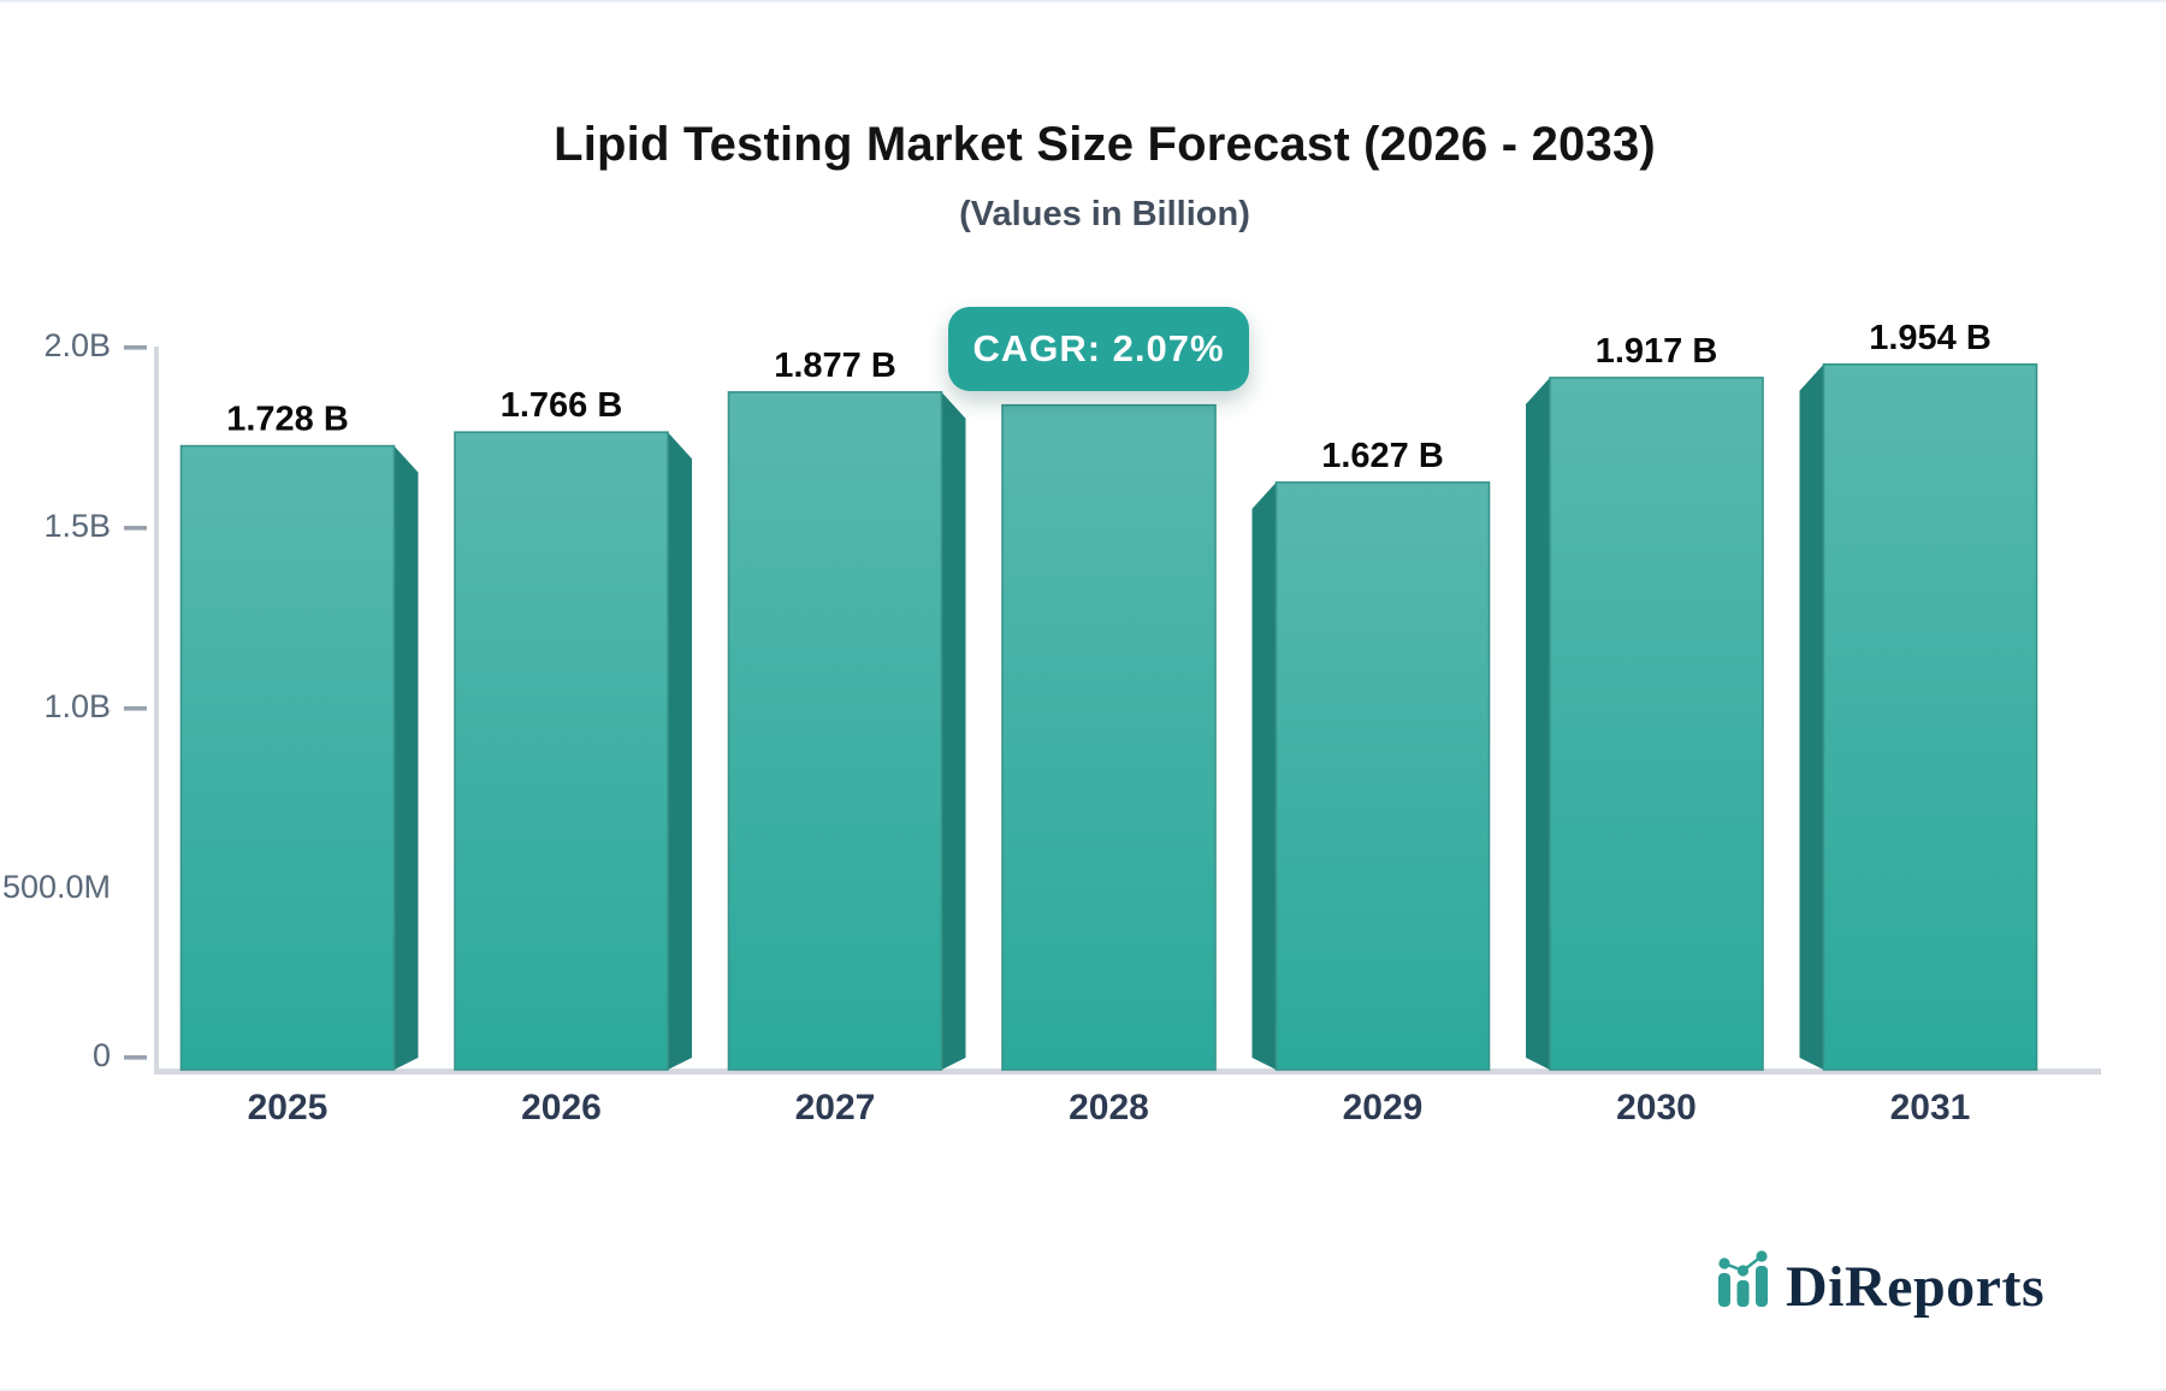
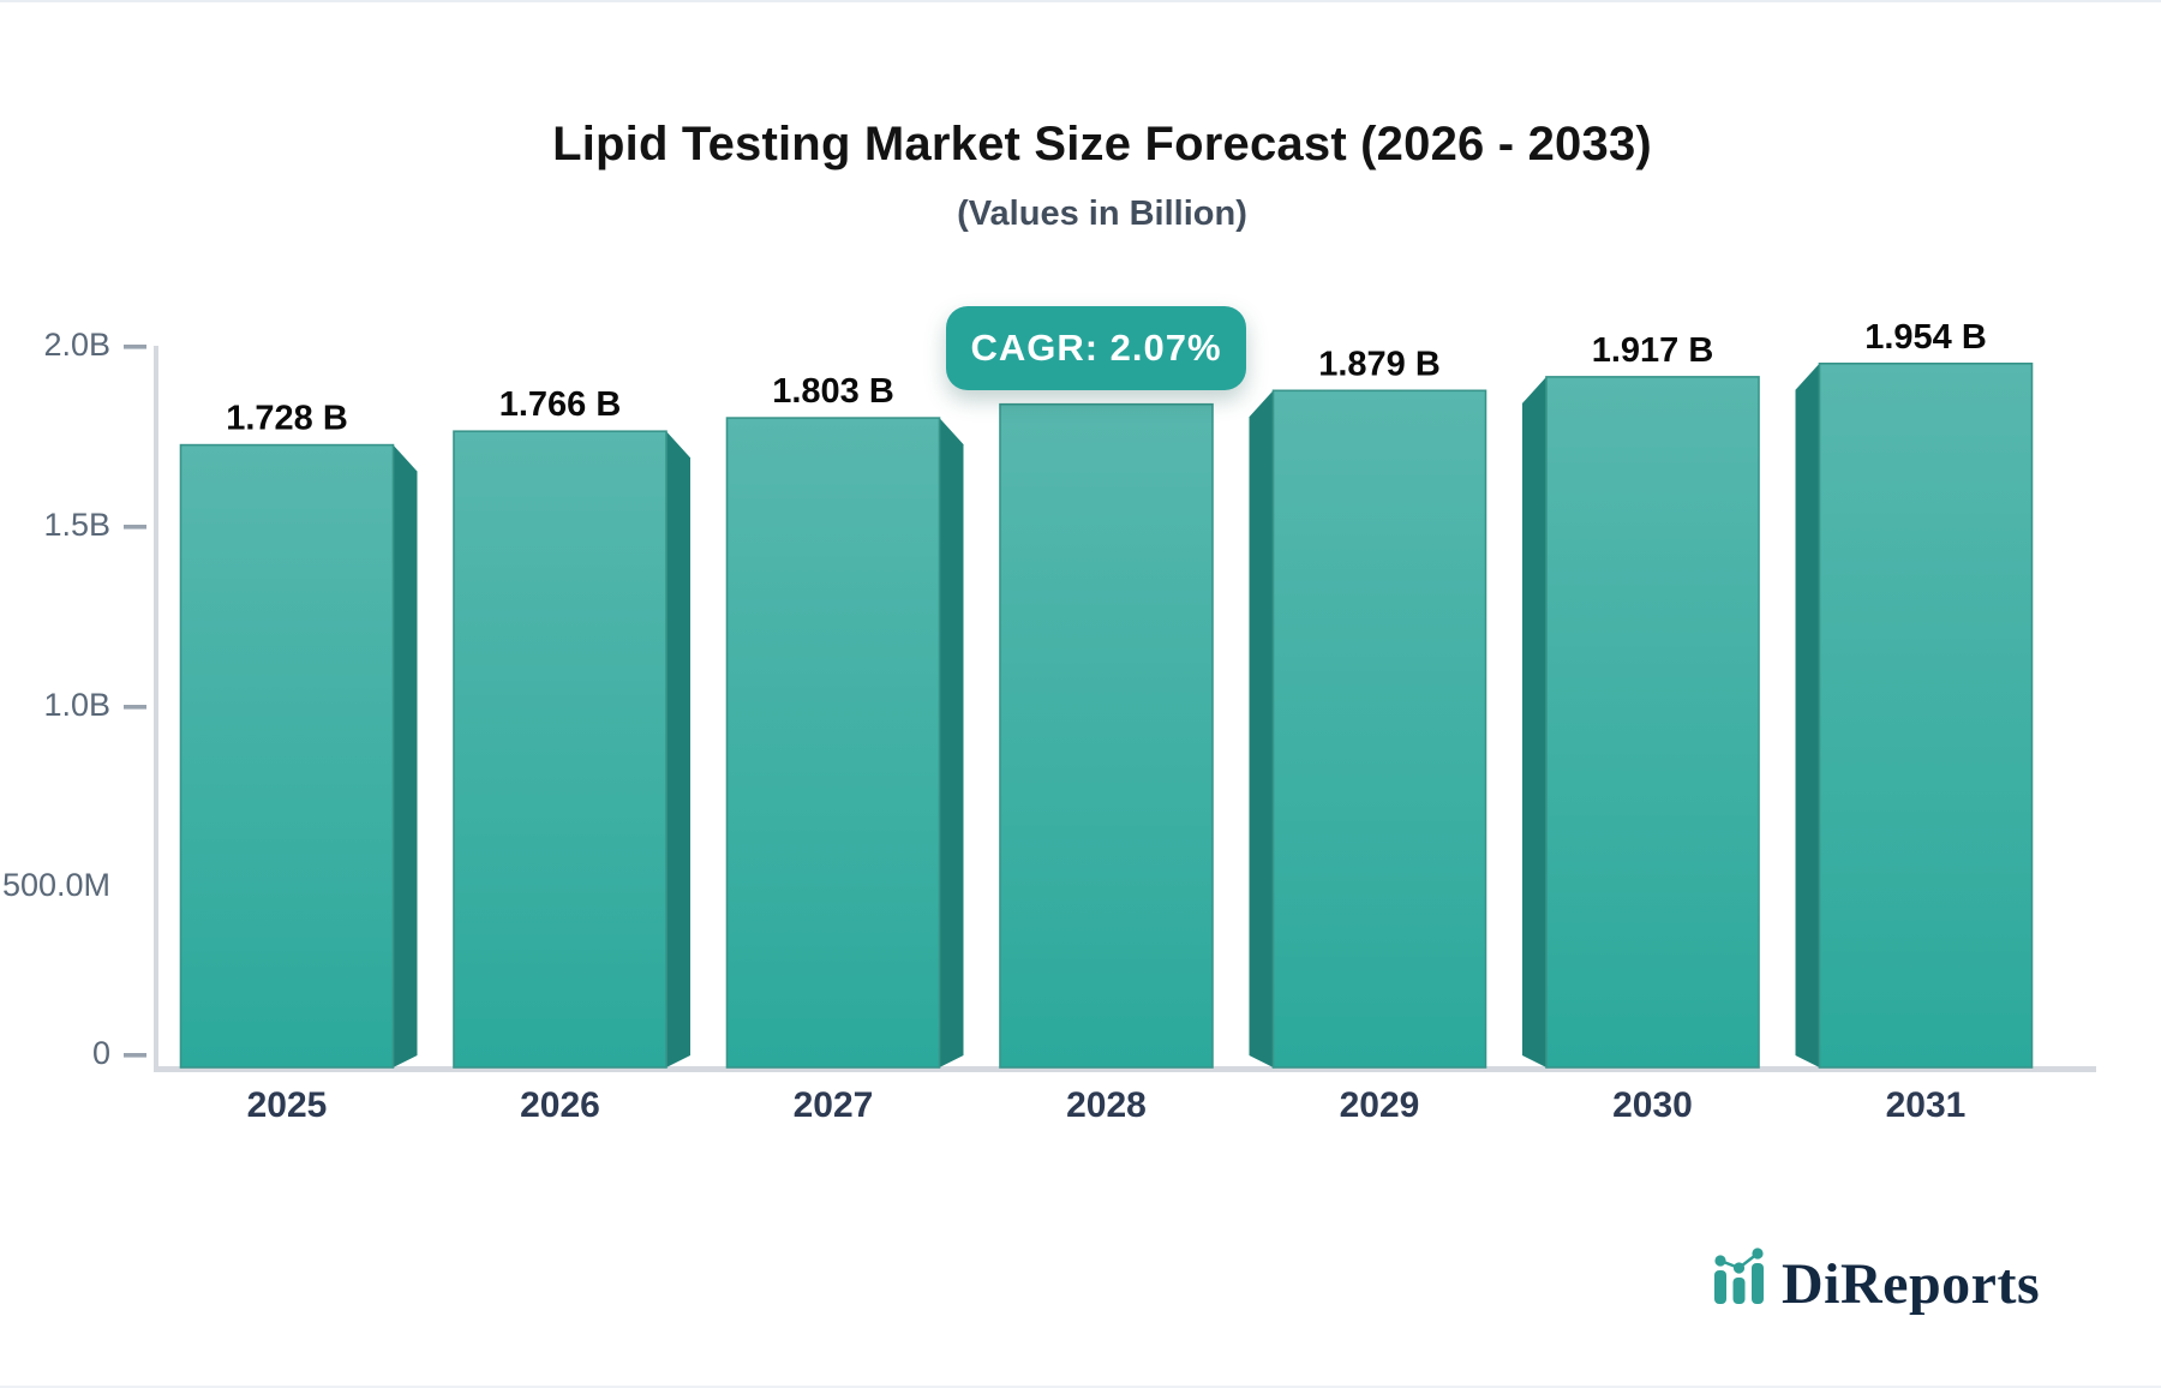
2027: 1.877 -> 1.803
2029: 1.627 -> 1.879
